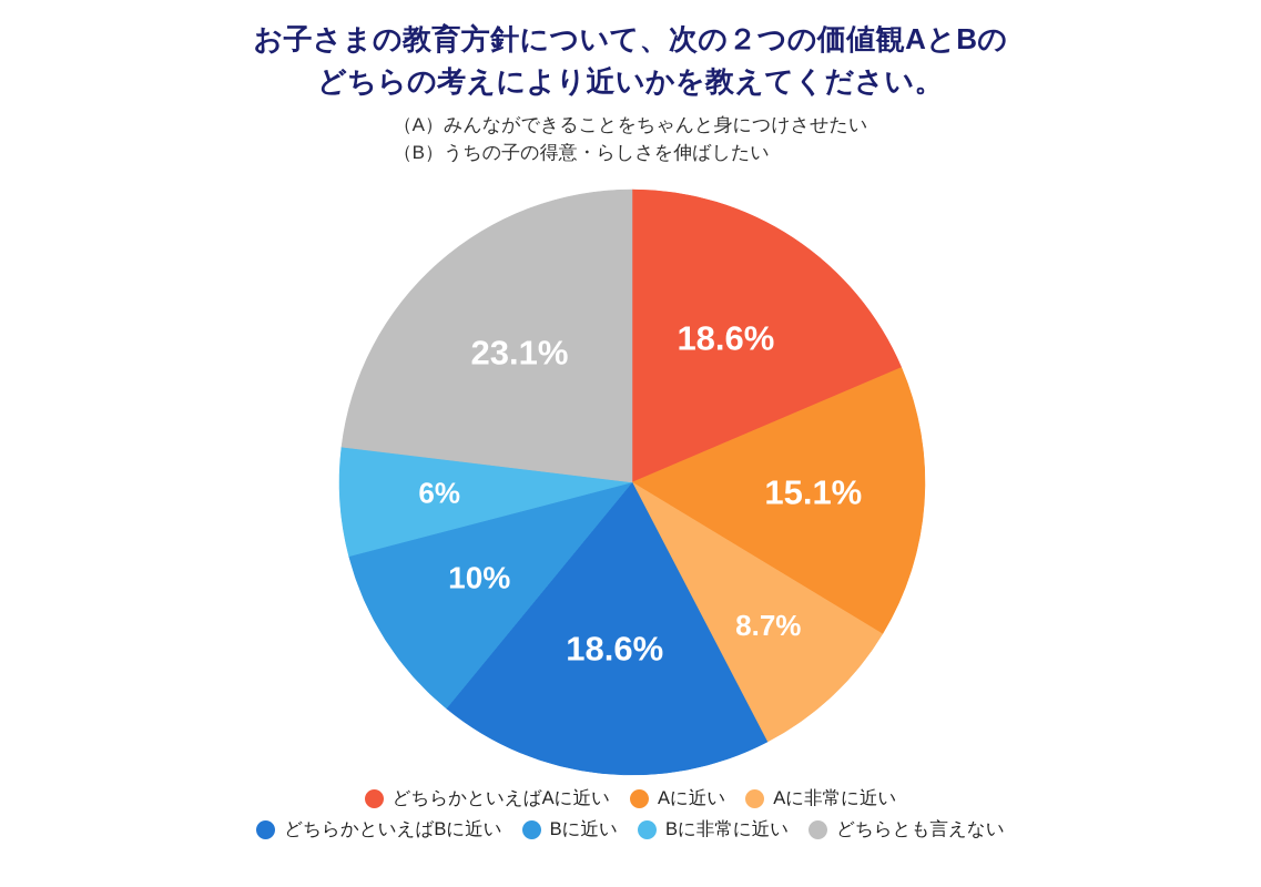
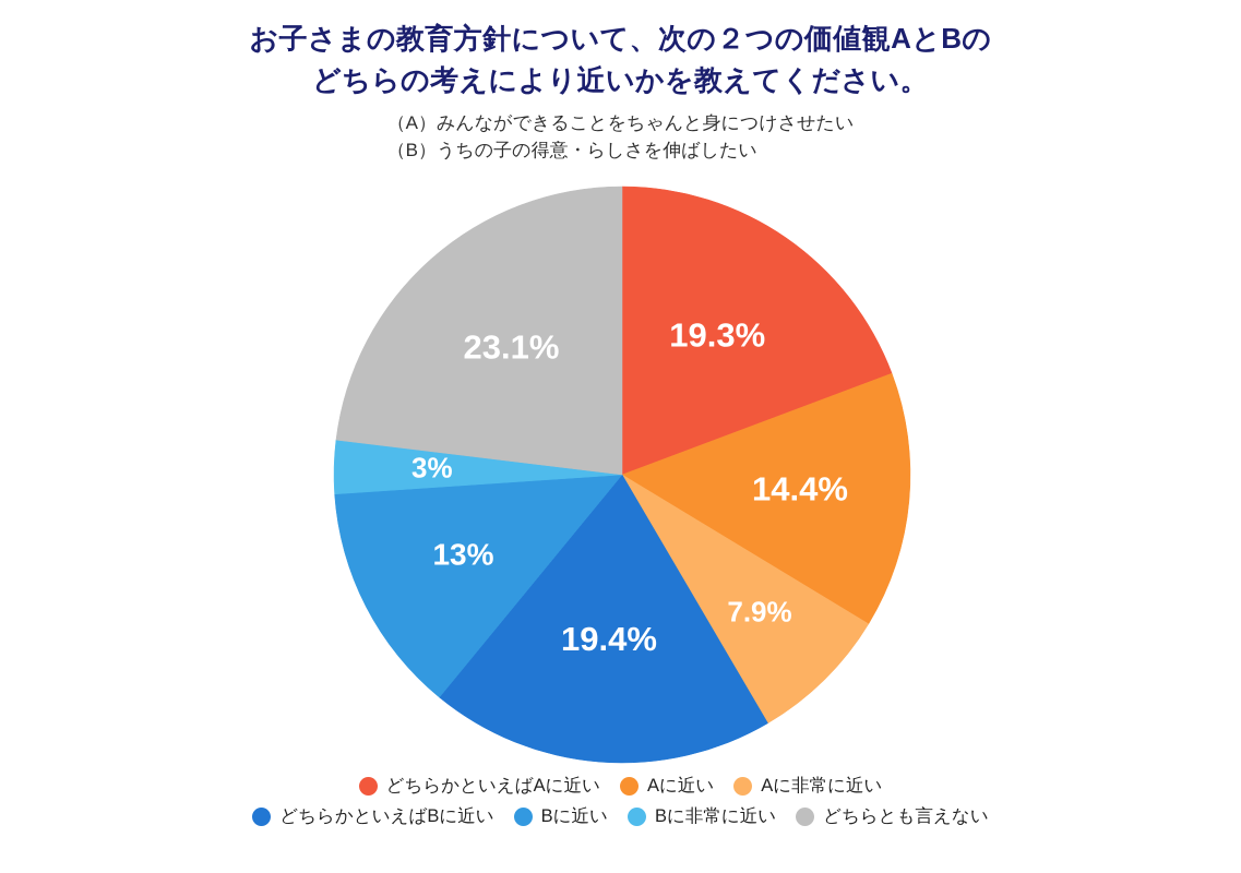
どちらかといえばAに近い: 18.6% -> 19.3%
Aに近い: 15.1% -> 14.4%
Aに非常に近い: 8.7% -> 7.9%
どちらかといえばBに近い: 18.6% -> 19.4%
Bに近い: 10% -> 13%
Bに非常に近い: 6% -> 3%
